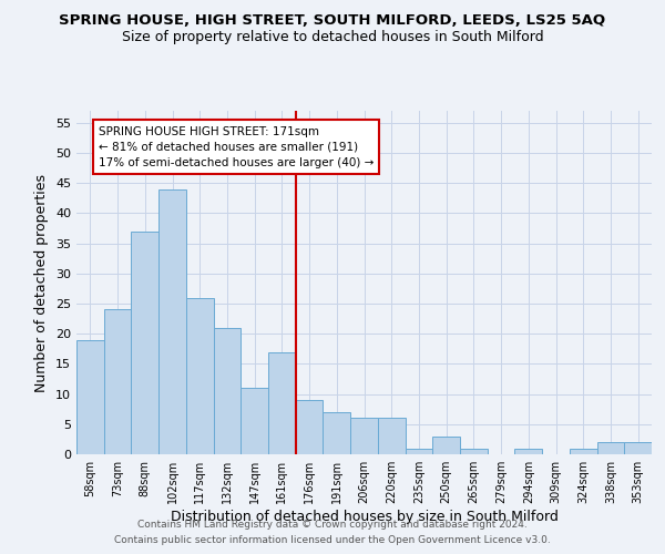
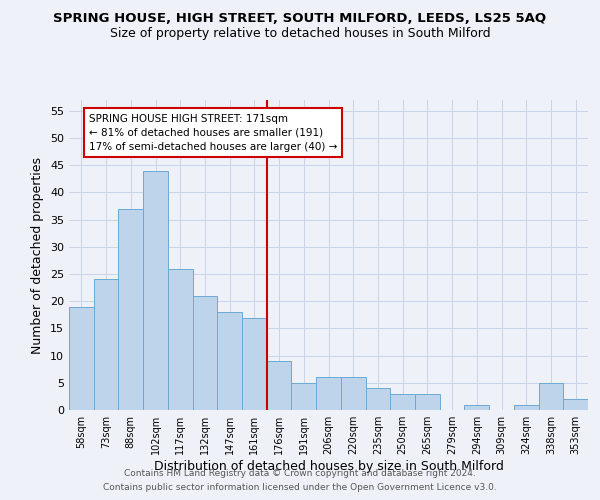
147sqm: 11 -> 18
191sqm: 7 -> 5
235sqm: 1 -> 4
265sqm: 1 -> 3
338sqm: 2 -> 5
